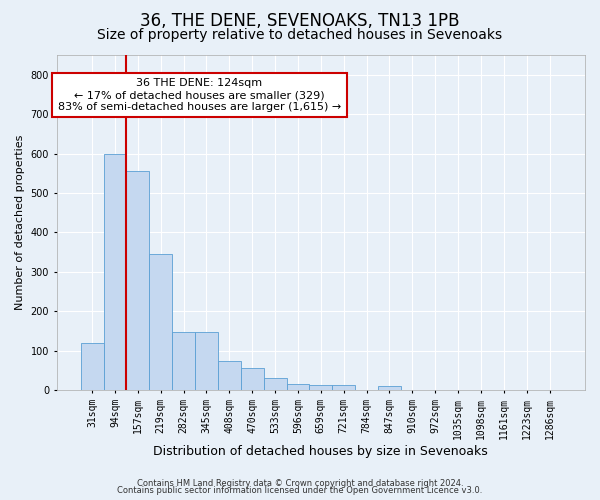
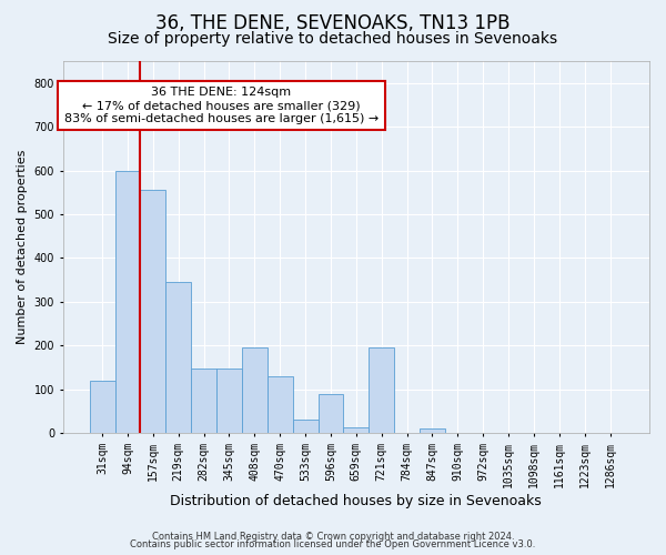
408sqm: 75 -> 195
470sqm: 55 -> 130
596sqm: 15 -> 90
721sqm: 12 -> 195
